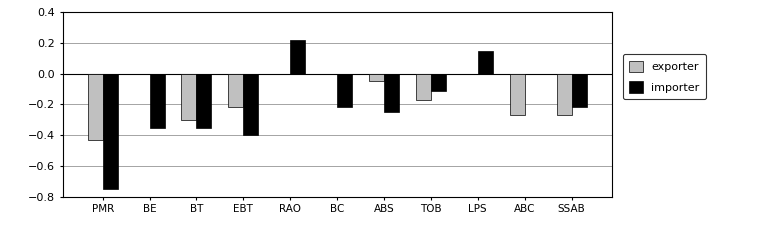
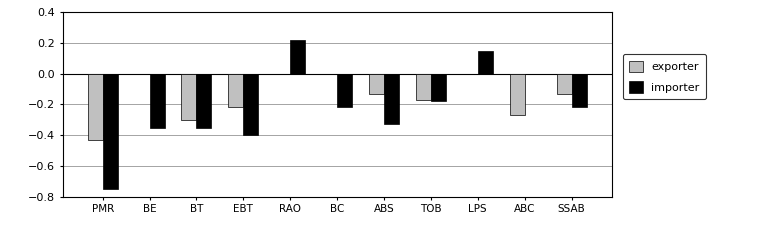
exporter/ABS: -0.05 -> -0.13
importer/ABS: -0.25 -> -0.33
importer/TOB: -0.11 -> -0.18
exporter/SSAB: -0.27 -> -0.13
